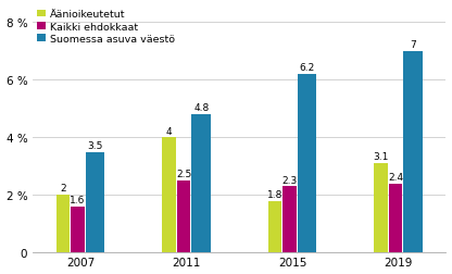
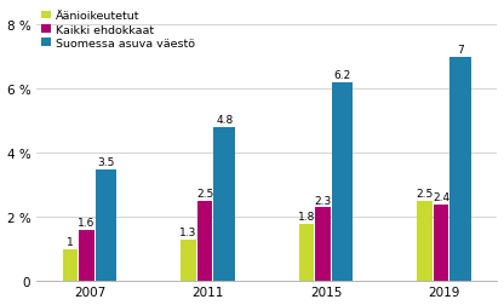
Äänioikeutetut/2007: 2 -> 1
Äänioikeutetut/2011: 4 -> 1.3
Äänioikeutetut/2019: 3.1 -> 2.5
